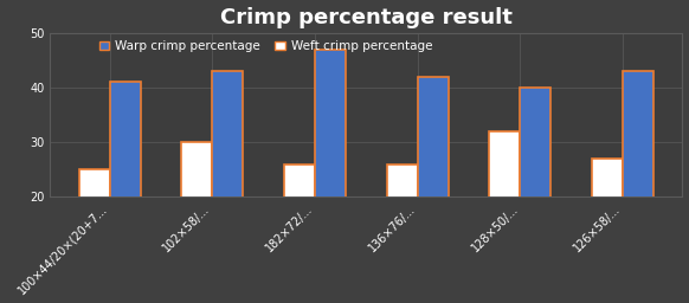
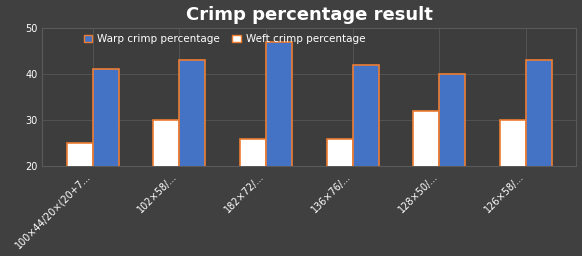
Weft crimp percentage/126×58/...: 27 -> 30
